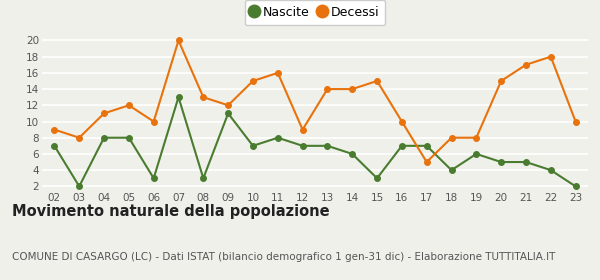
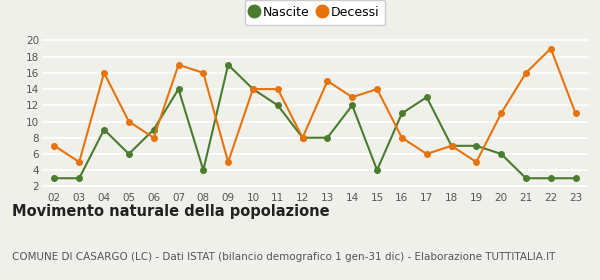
Nascite/02: 7 -> 3
Decessi/02: 9 -> 7
Nascite/03: 2 -> 3
Decessi/03: 8 -> 5
Nascite/04: 8 -> 9
Decessi/04: 11 -> 16
Nascite/05: 8 -> 6
Decessi/05: 12 -> 10
Nascite/06: 3 -> 9
Decessi/06: 10 -> 8
Nascite/07: 13 -> 14
Decessi/07: 20 -> 17
Nascite/08: 3 -> 4
Decessi/08: 13 -> 16
Nascite/09: 11 -> 17
Decessi/09: 12 -> 5
Nascite/10: 7 -> 14
Decessi/10: 15 -> 14
Nascite/11: 8 -> 12
Decessi/11: 16 -> 14
Nascite/12: 7 -> 8
Decessi/12: 9 -> 8
Nascite/13: 7 -> 8
Decessi/13: 14 -> 15
Nascite/14: 6 -> 12
Decessi/14: 14 -> 13
Nascite/15: 3 -> 4
Decessi/15: 15 -> 14
Nascite/16: 7 -> 11
Decessi/16: 10 -> 8
Nascite/17: 7 -> 13
Decessi/17: 5 -> 6
Nascite/18: 4 -> 7
Decessi/18: 8 -> 7
Nascite/19: 6 -> 7
Decessi/19: 8 -> 5
Nascite/20: 5 -> 6
Decessi/20: 15 -> 11
Nascite/21: 5 -> 3
Decessi/21: 17 -> 16
Nascite/22: 4 -> 3
Decessi/22: 18 -> 19
Nascite/23: 2 -> 3
Decessi/23: 10 -> 11
